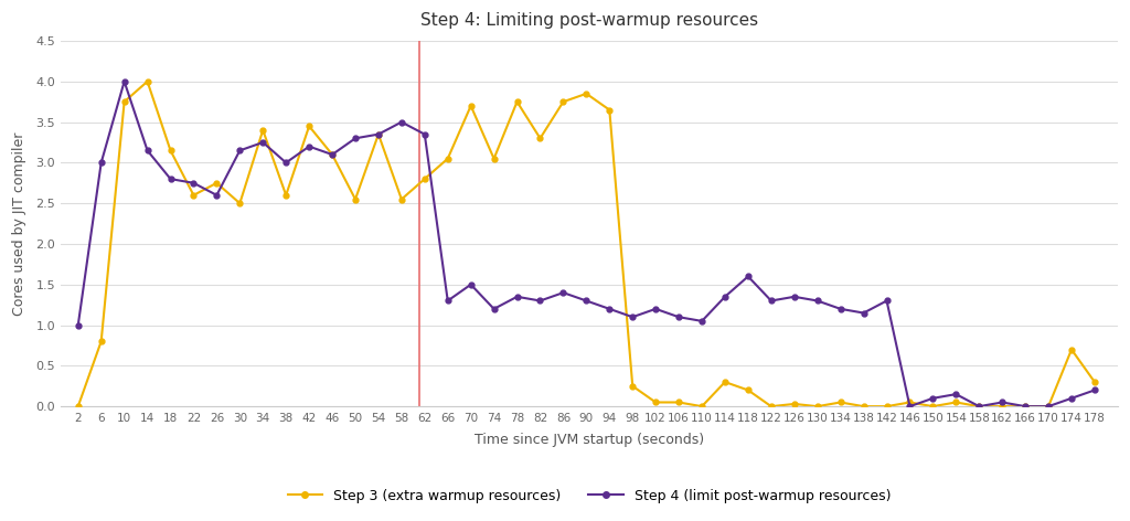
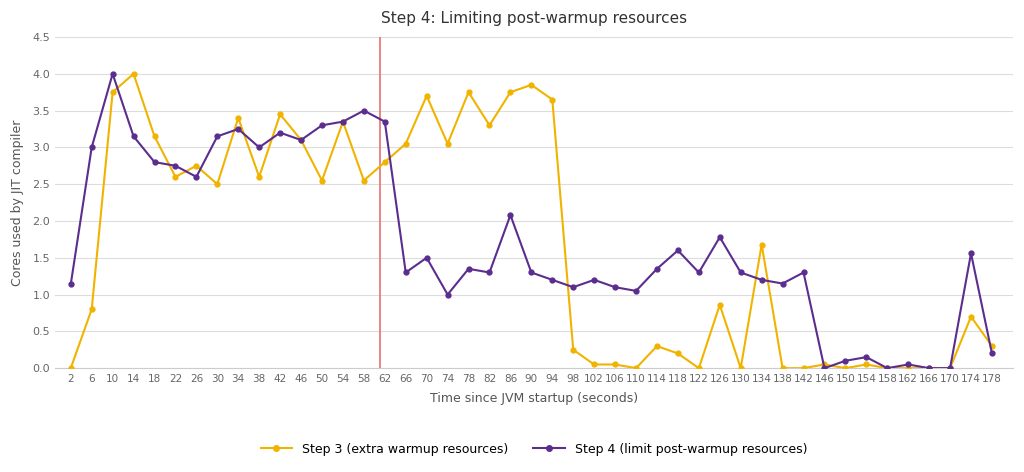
Step 4 (limit post-warmup resources)/2: 1.00 -> 1.14
Step 4 (limit post-warmup resources)/74: 1.20 -> 1.00
Step 4 (limit post-warmup resources)/86: 1.40 -> 2.08
Step 3 (extra warmup resources)/126: 0.03 -> 0.86
Step 4 (limit post-warmup resources)/126: 1.35 -> 1.78
Step 3 (extra warmup resources)/134: 0.05 -> 1.68
Step 4 (limit post-warmup resources)/174: 0.10 -> 1.56
